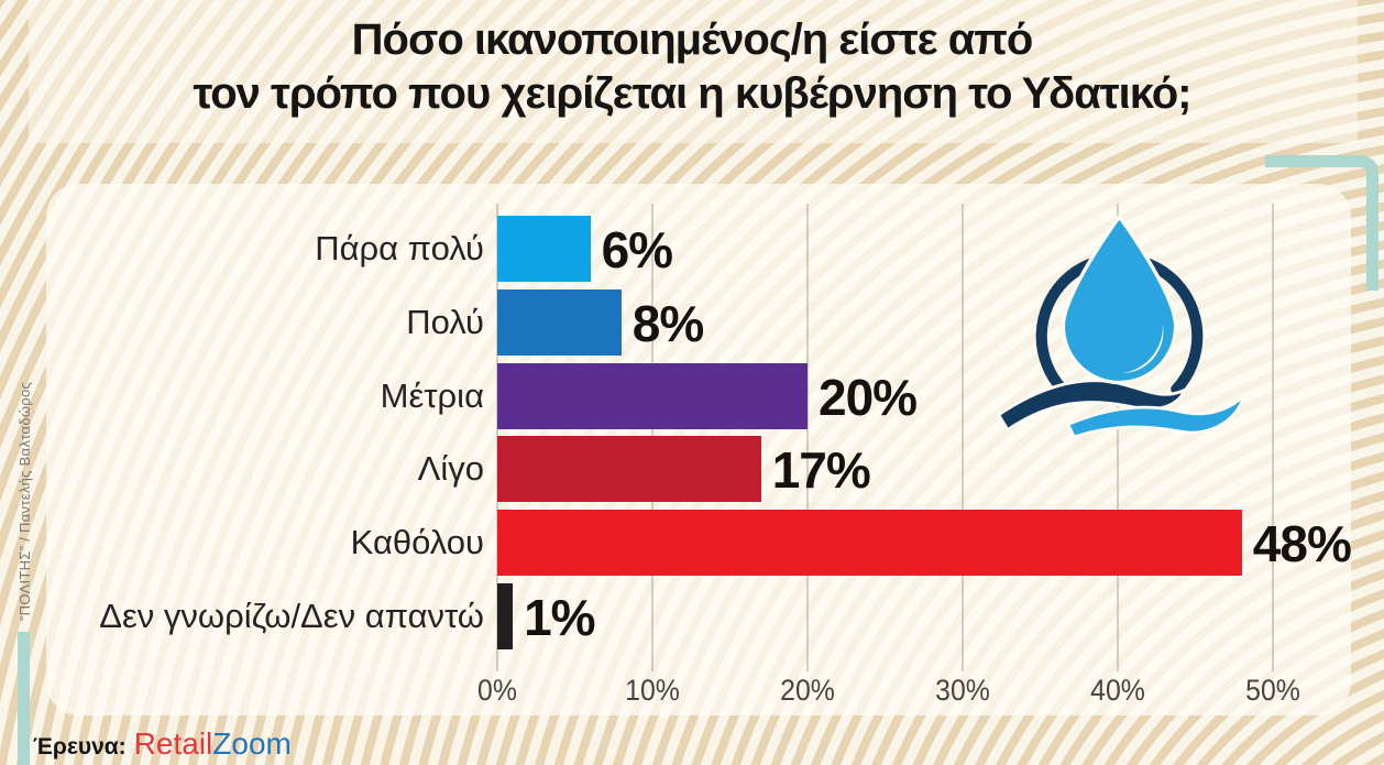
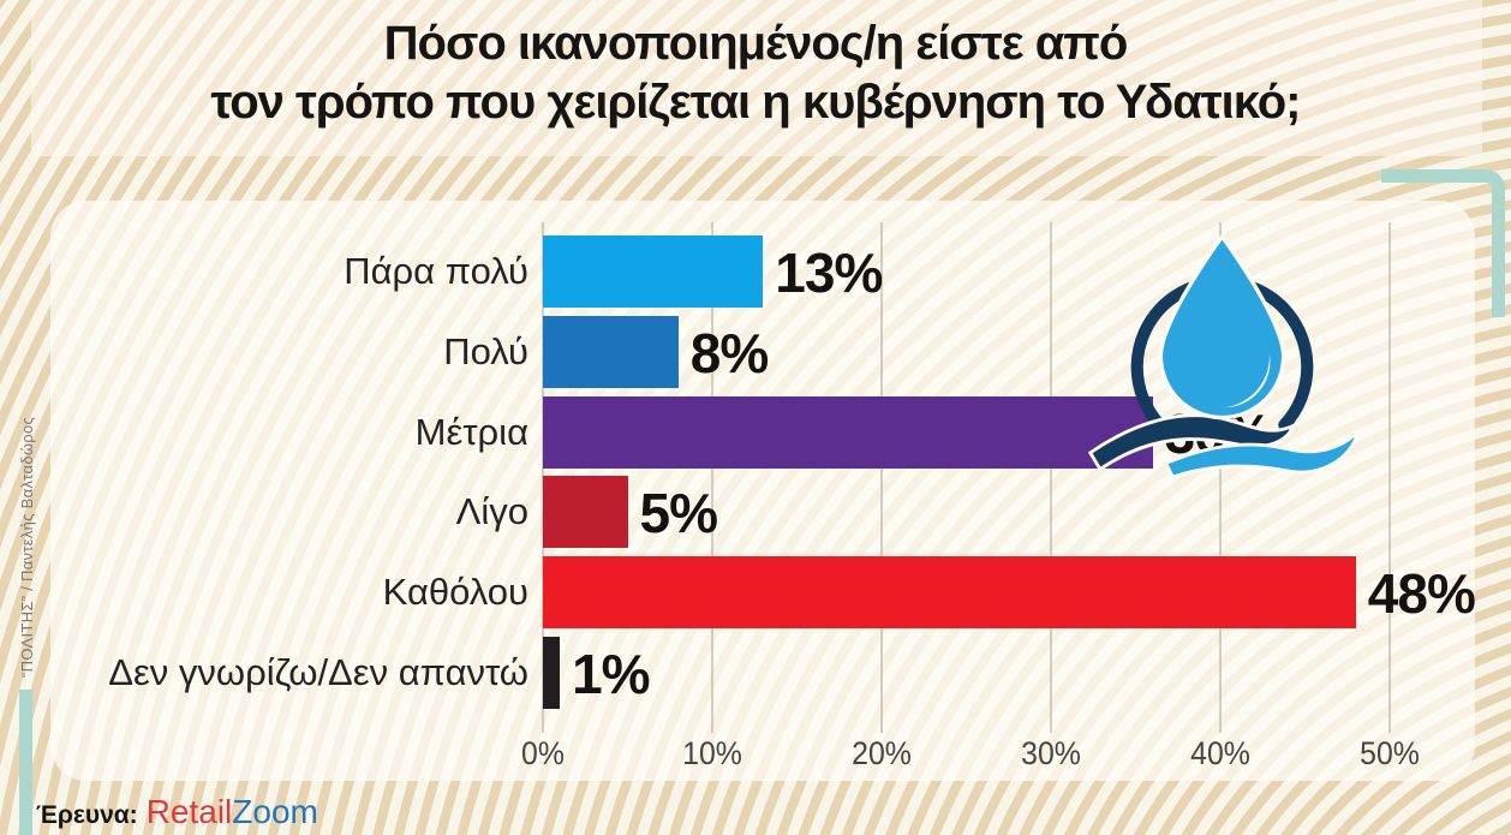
Πάρα πολύ: 6% -> 13%
Μέτρια: 20% -> 36%
Λίγο: 17% -> 5%
